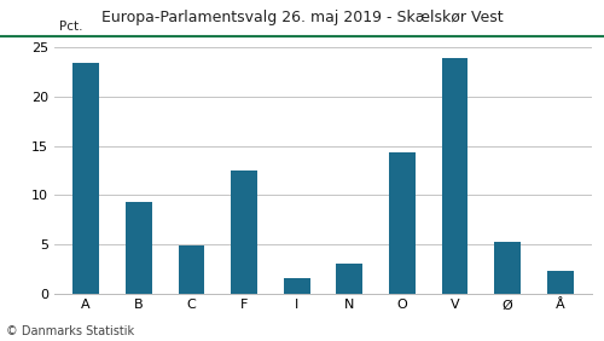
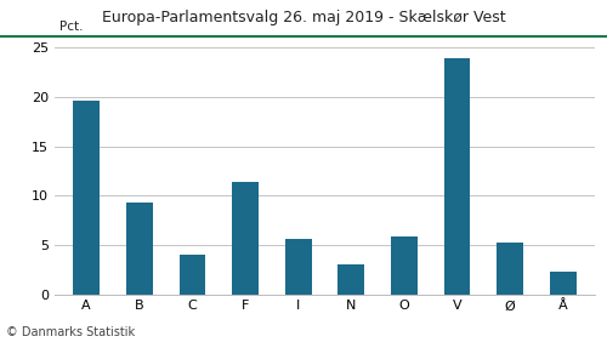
A: 23.5 -> 19.6
C: 4.9 -> 4.0
F: 12.5 -> 11.4
I: 1.5 -> 5.6
O: 14.3 -> 5.8
